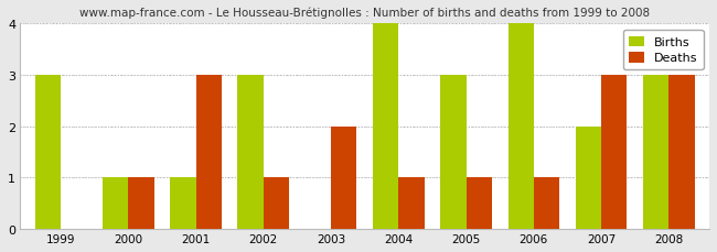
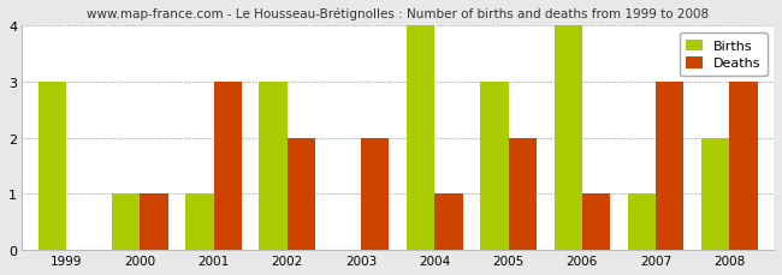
Deaths/2002: 1 -> 2
Deaths/2005: 1 -> 2
Births/2007: 2 -> 1
Births/2008: 3 -> 2
